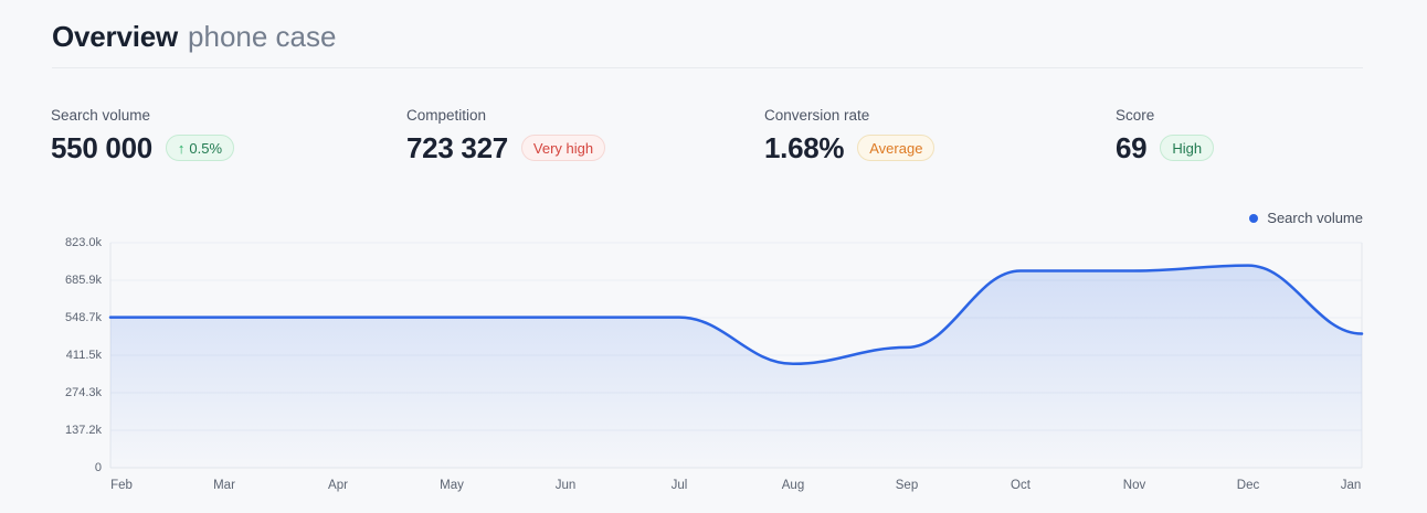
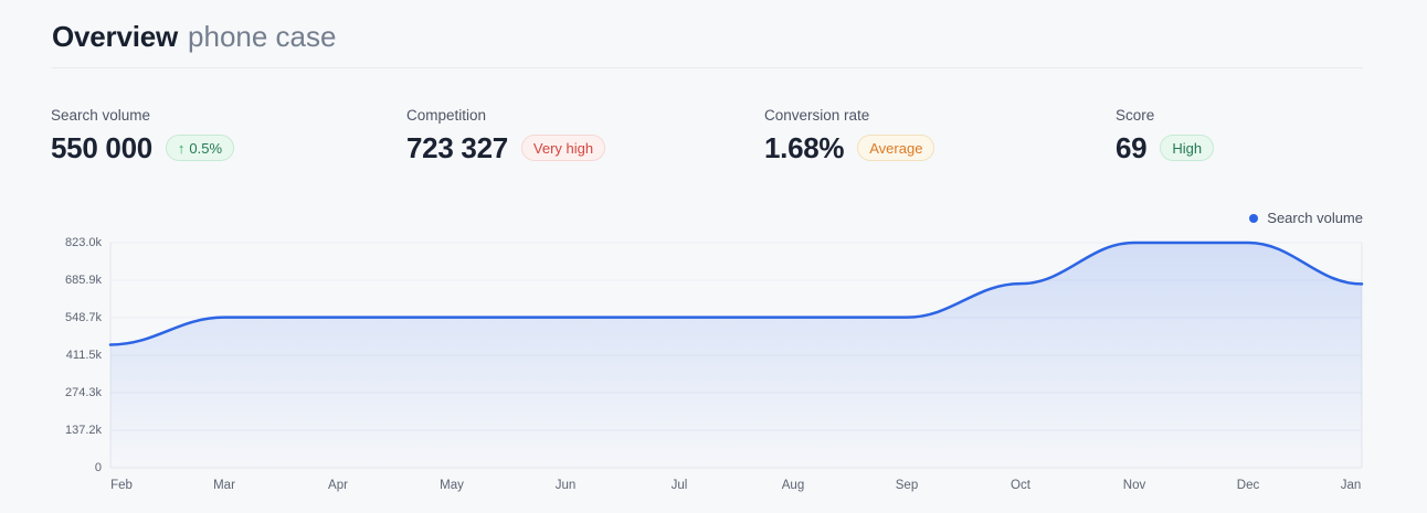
Feb: 550k -> 450k
Aug: 380k -> 550k
Sep: 440k -> 550k
Oct: 720k -> 670k
Nov: 720k -> 820k
Dec: 740k -> 820k
Jan: 490k -> 670k
